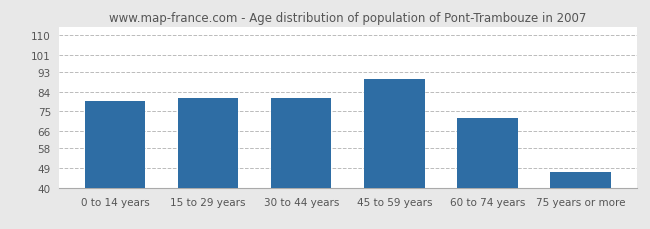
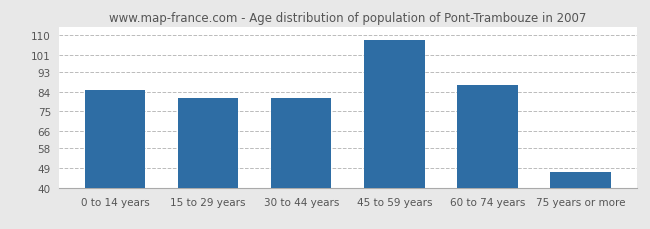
0 to 14 years: 80 -> 85
45 to 59 years: 90 -> 108
60 to 74 years: 72 -> 87
